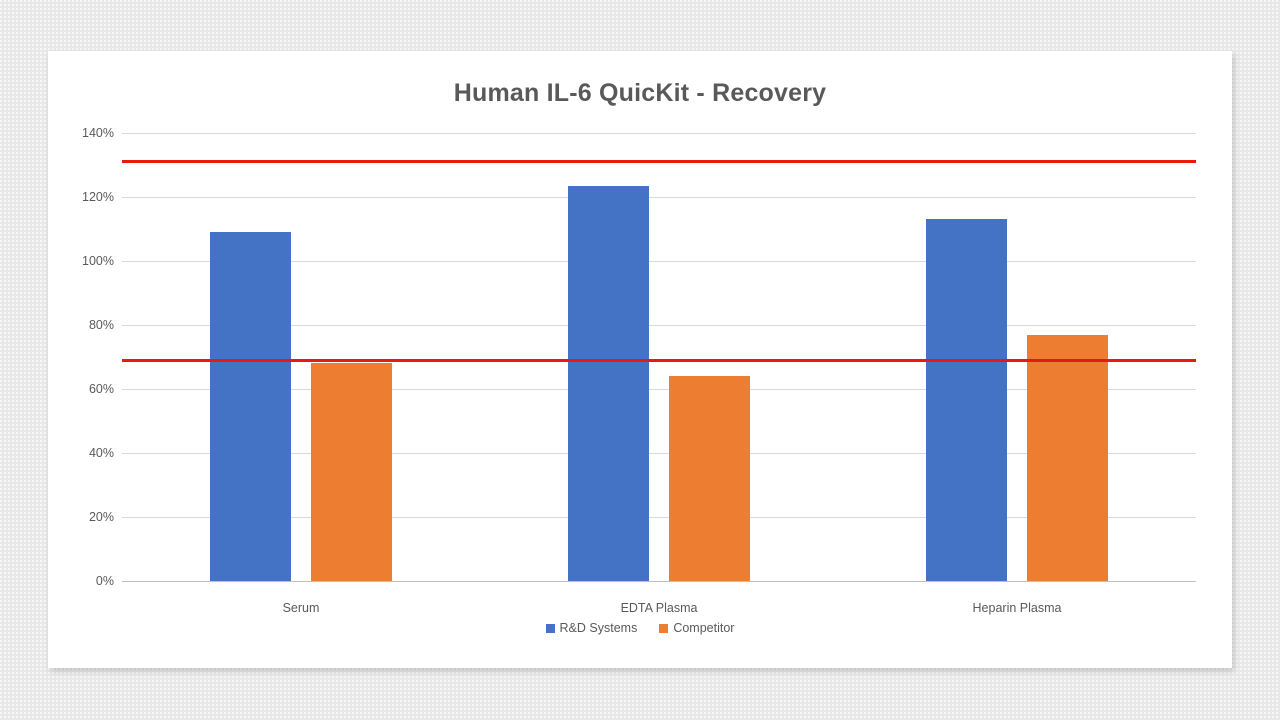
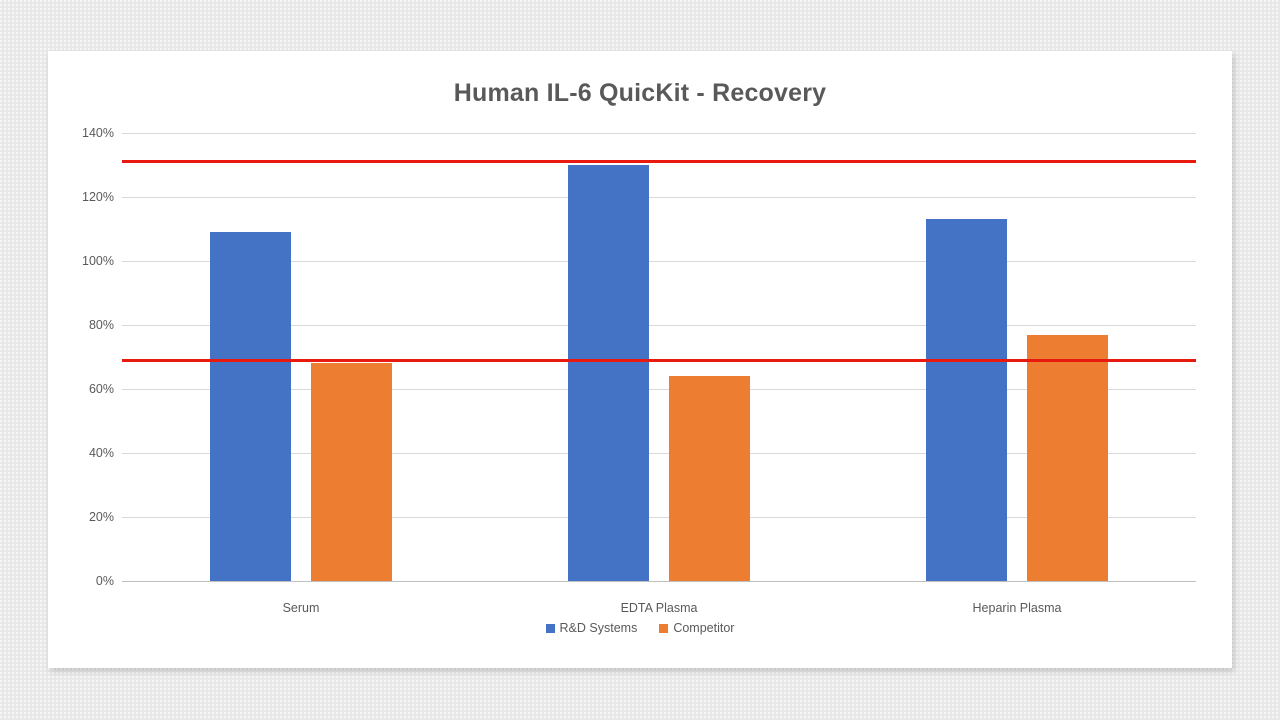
R&D Systems/EDTA Plasma: 124% -> 130%
